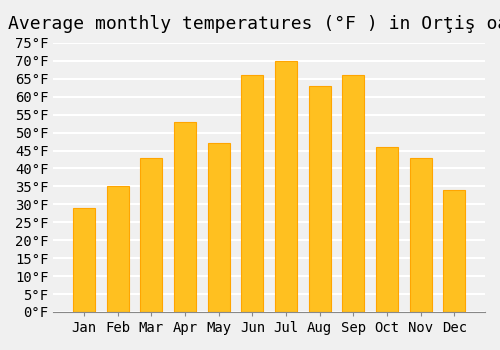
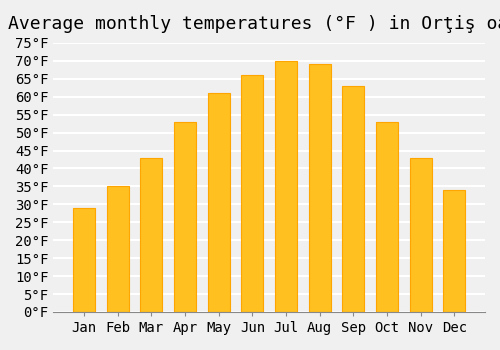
May: 47°F -> 61°F
Aug: 63°F -> 69°F
Sep: 66°F -> 63°F
Oct: 46°F -> 53°F
